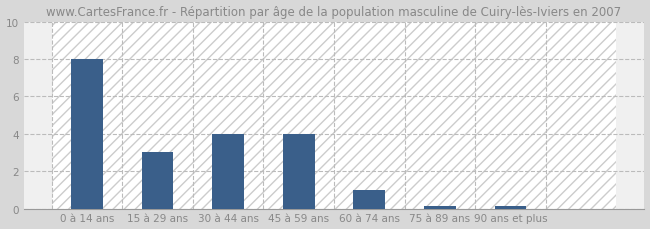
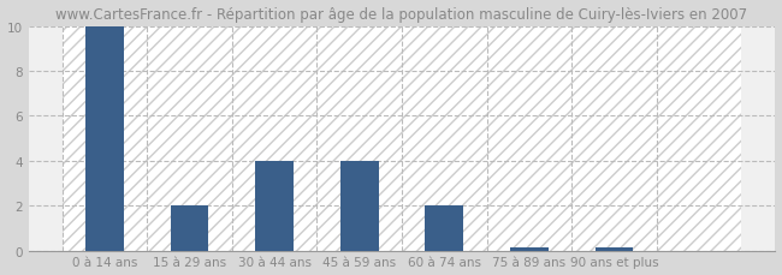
0 à 14 ans: 8.0 -> 10.0
15 à 29 ans: 3.0 -> 2.0
60 à 74 ans: 1.0 -> 2.0
